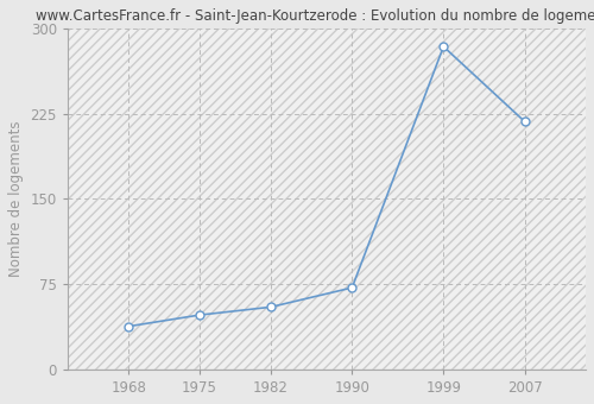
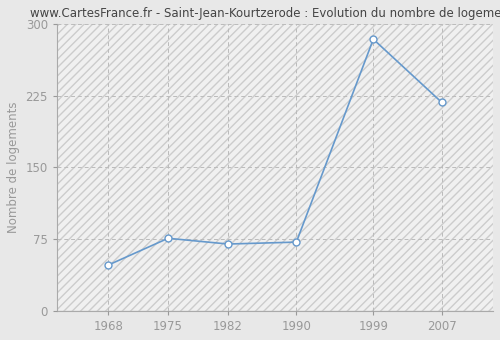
1968: 38 -> 48
1975: 48 -> 76
1982: 55 -> 70
